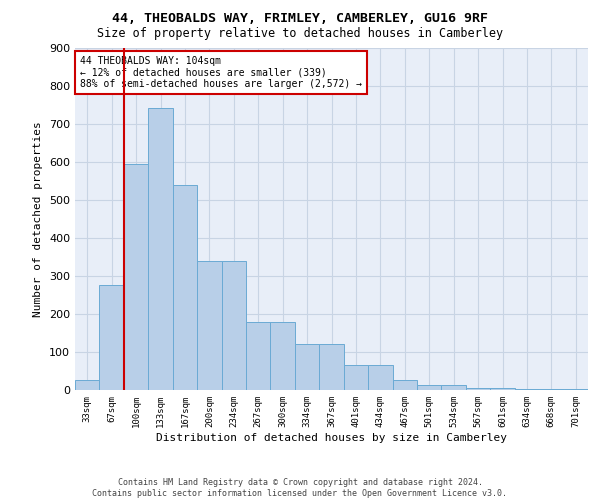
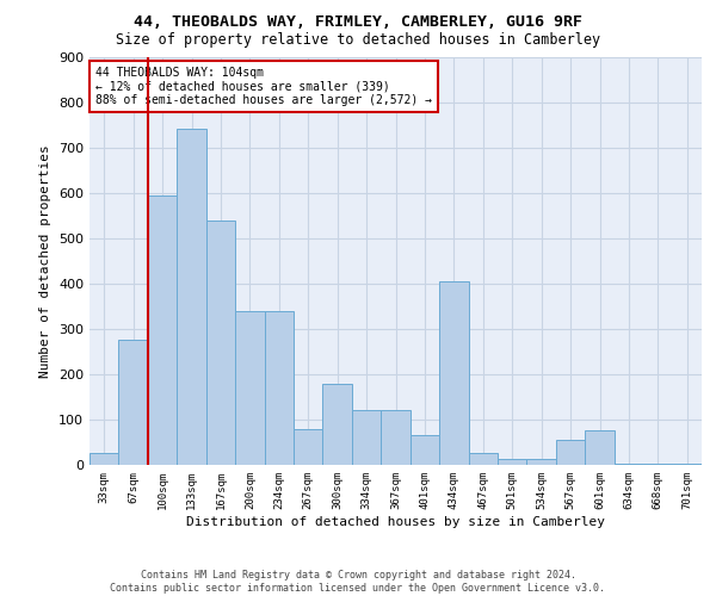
267sqm: 180 -> 80
434sqm: 65 -> 405
567sqm: 5 -> 55
601sqm: 5 -> 75
